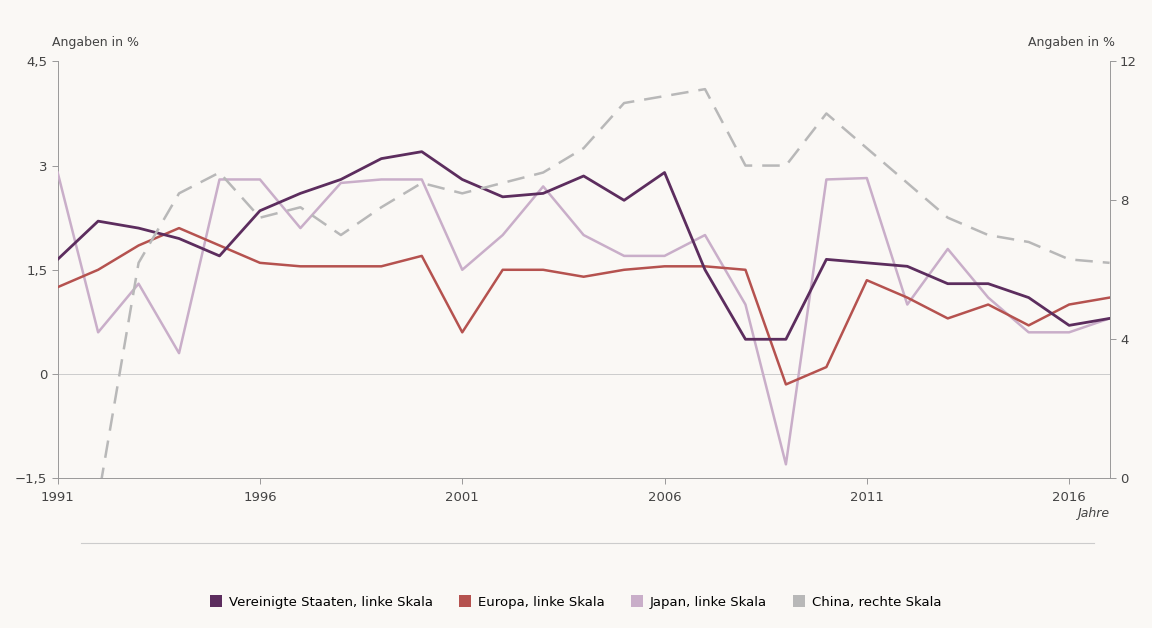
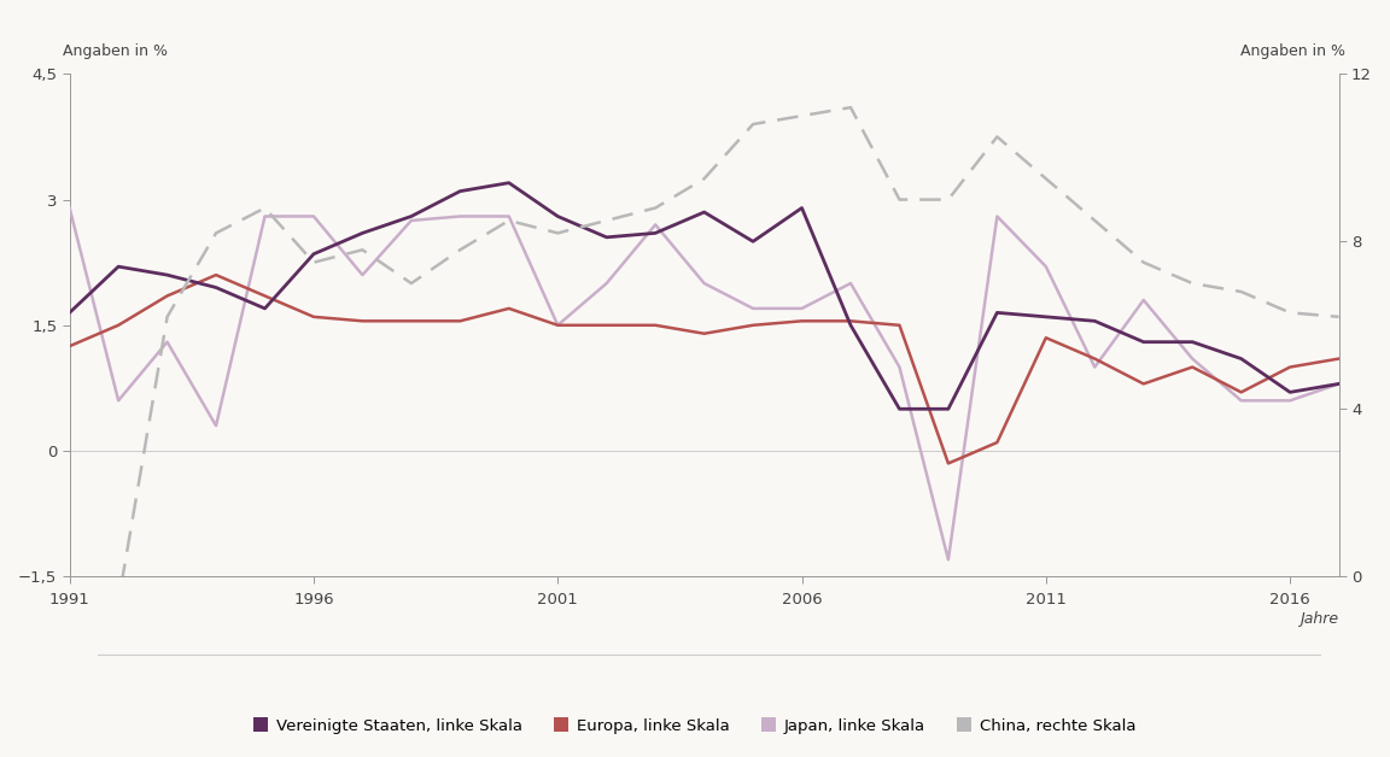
Europa, linke Skala/2001: 0,60 -> 1,50
Japan, linke Skala/2011: 2,82 -> 2,20
